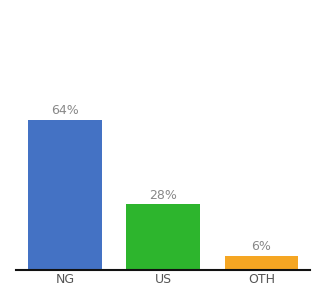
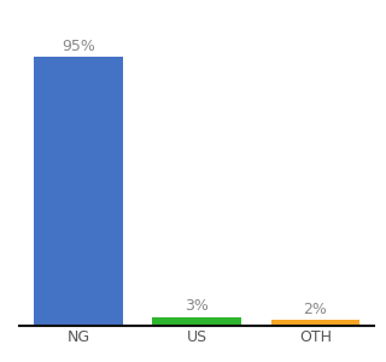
NG: 64% -> 95%
US: 28% -> 3%
OTH: 6% -> 2%
